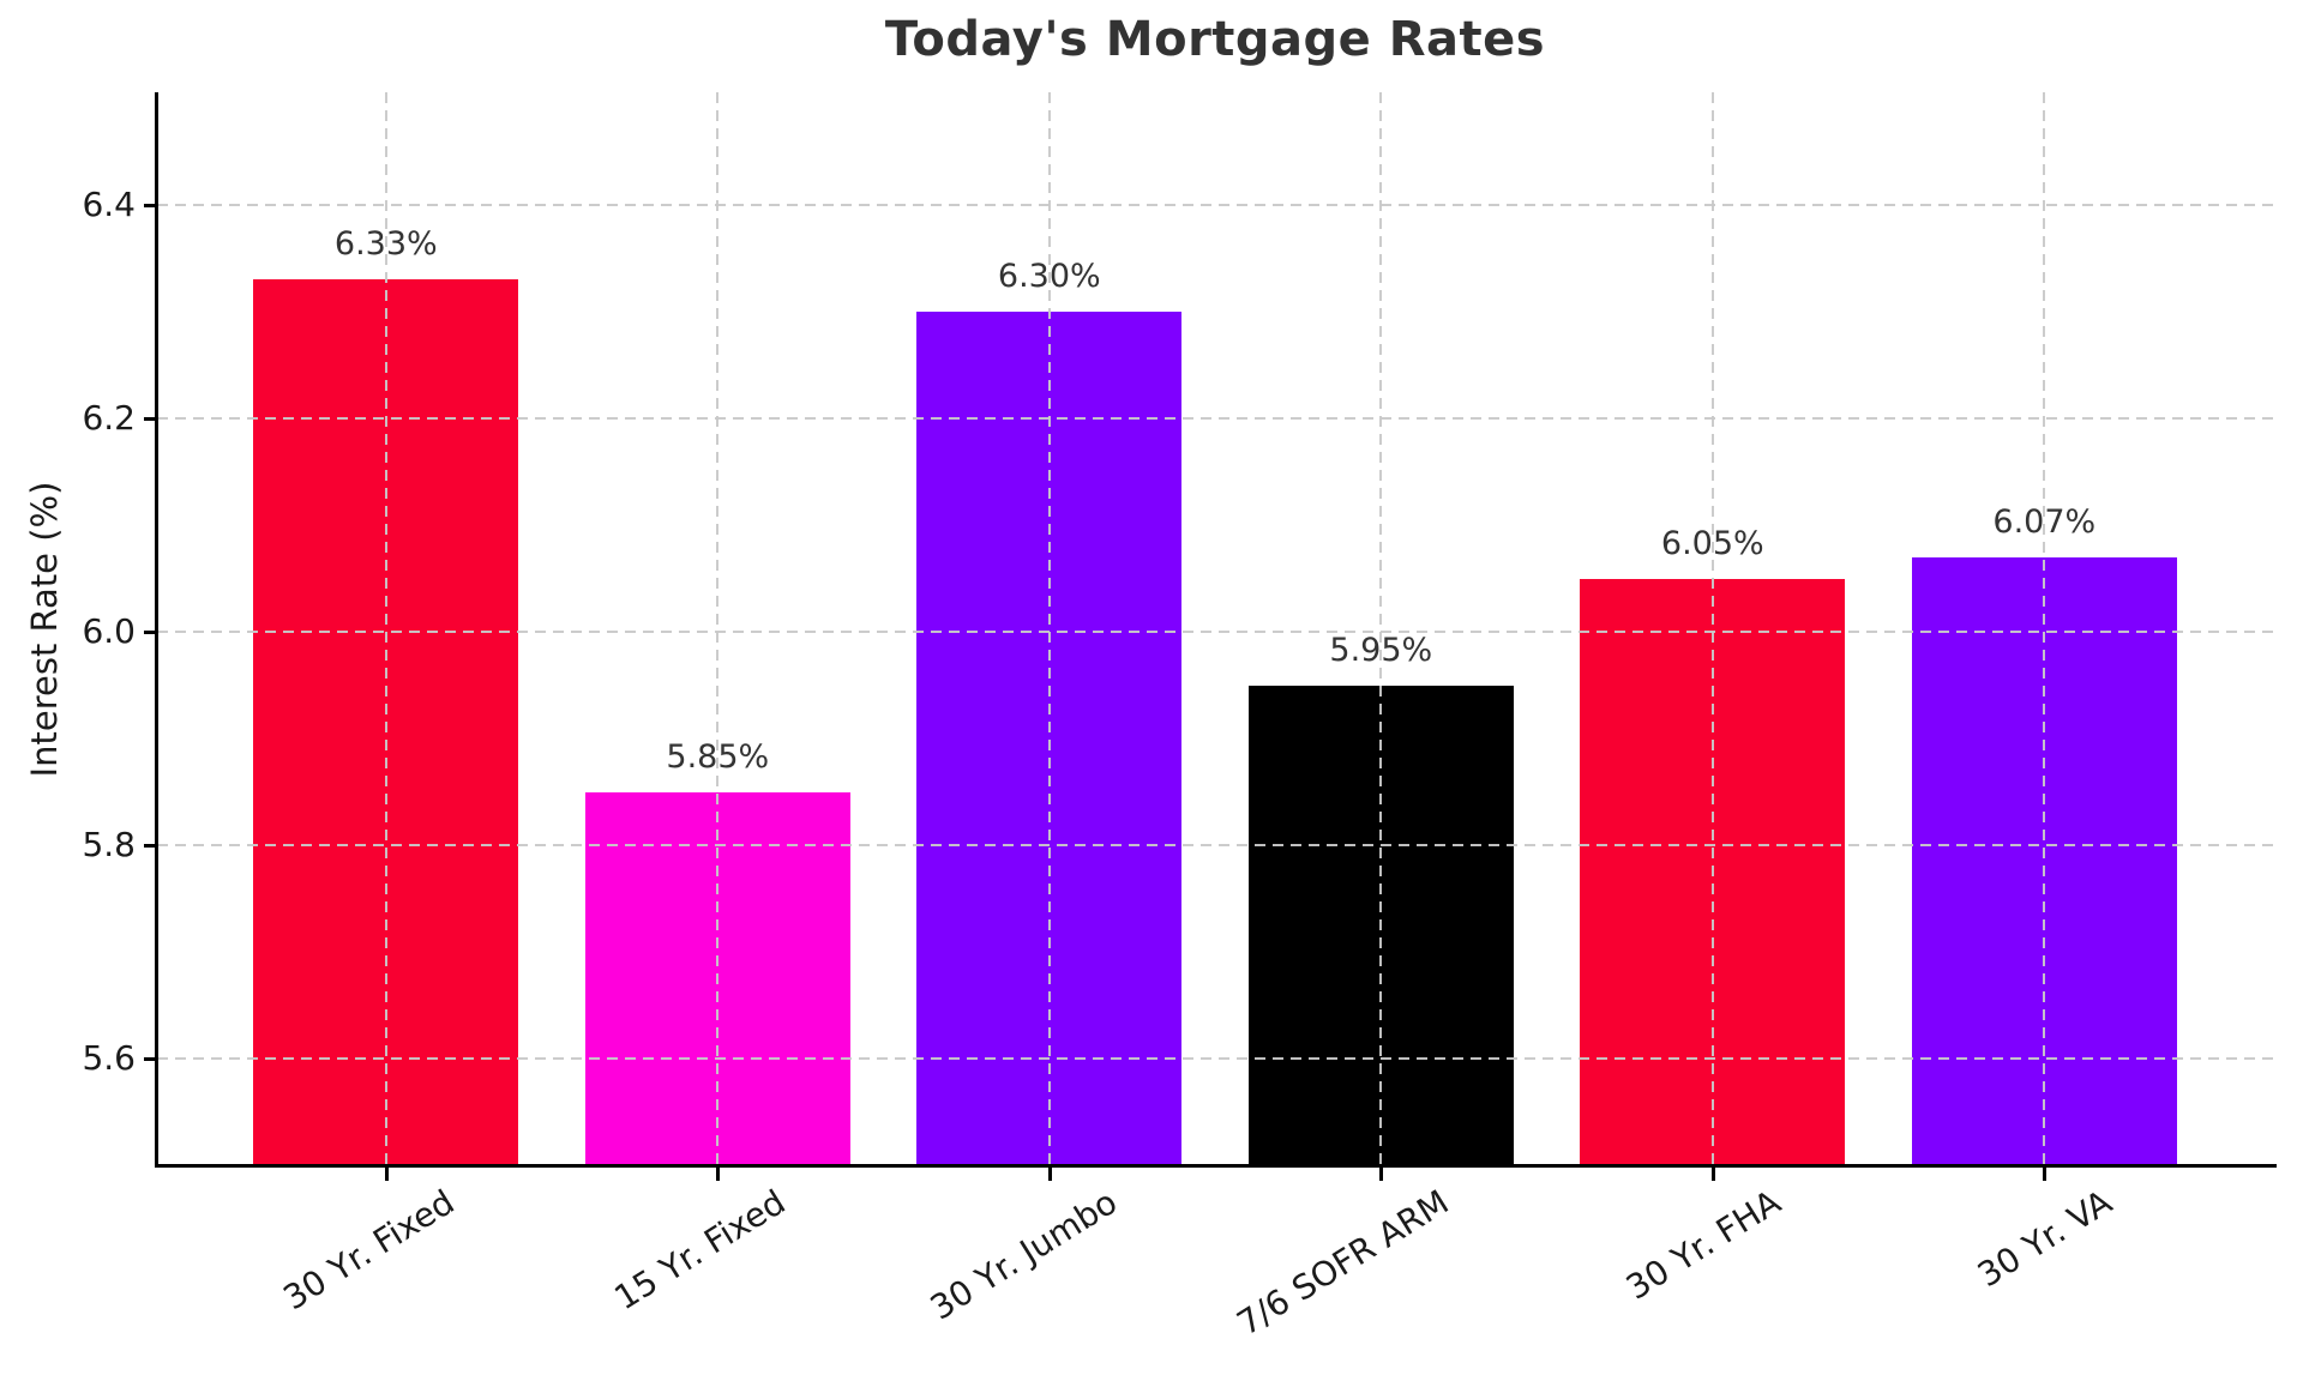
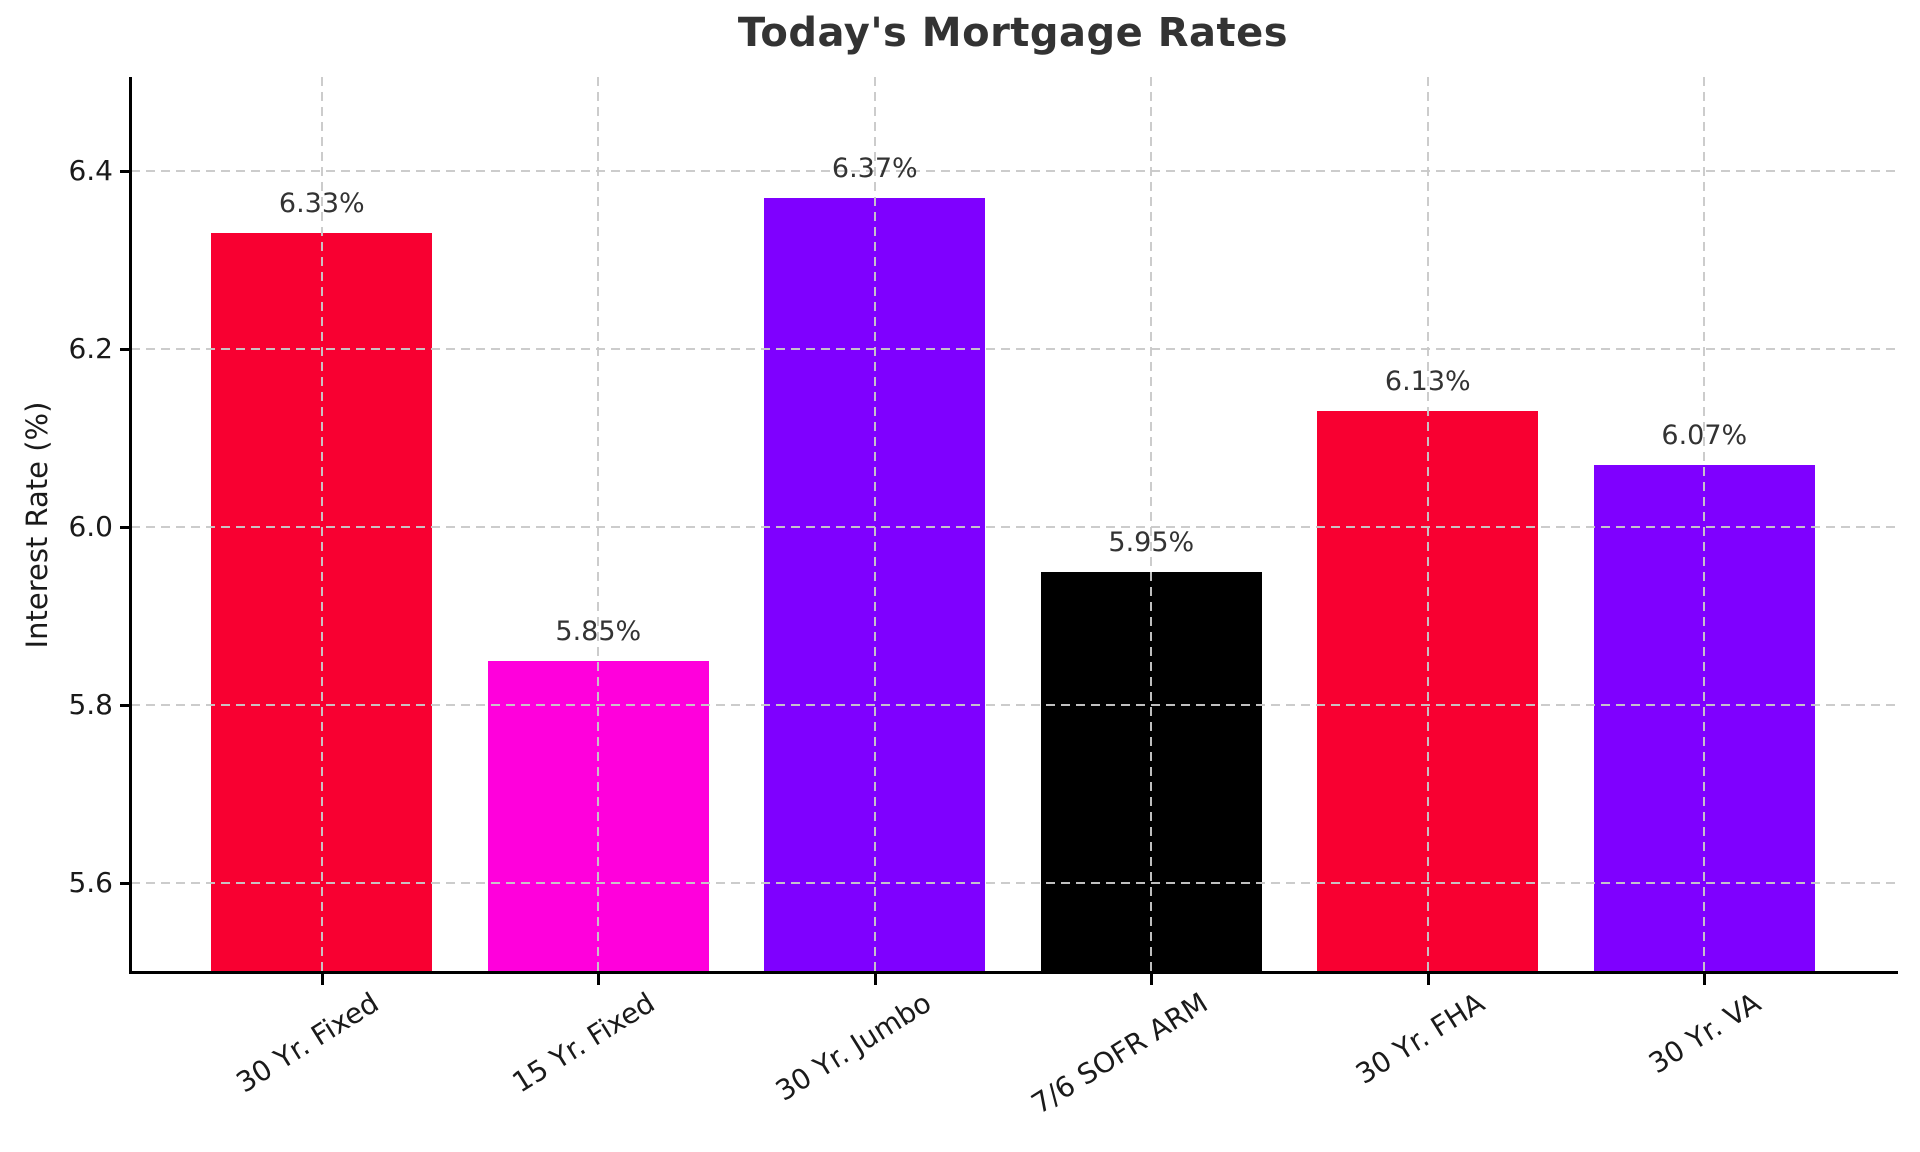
30 Yr. Jumbo: 6.30% -> 6.37%
30 Yr. FHA: 6.05% -> 6.13%
